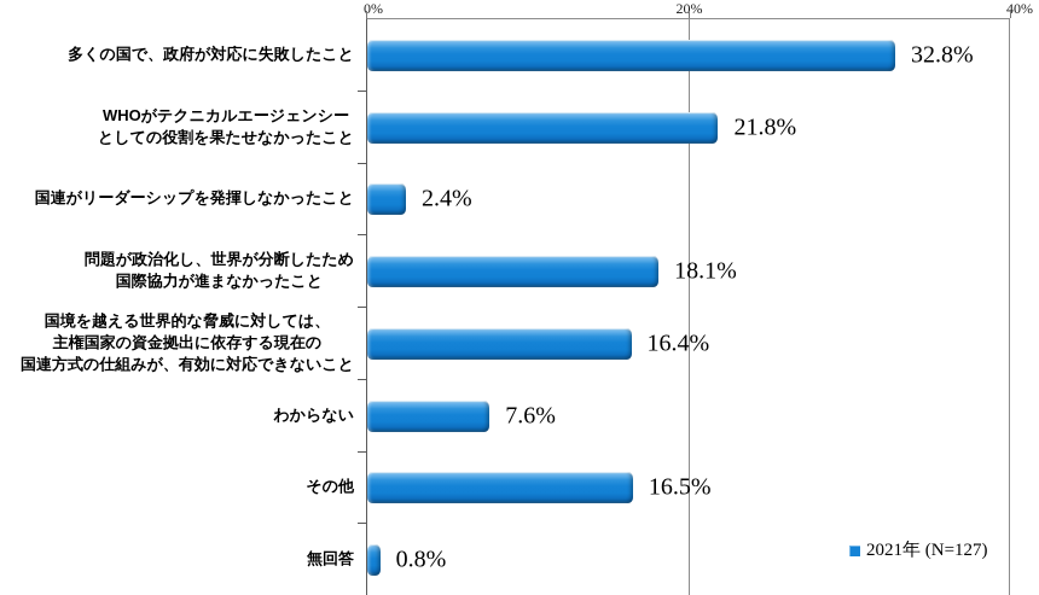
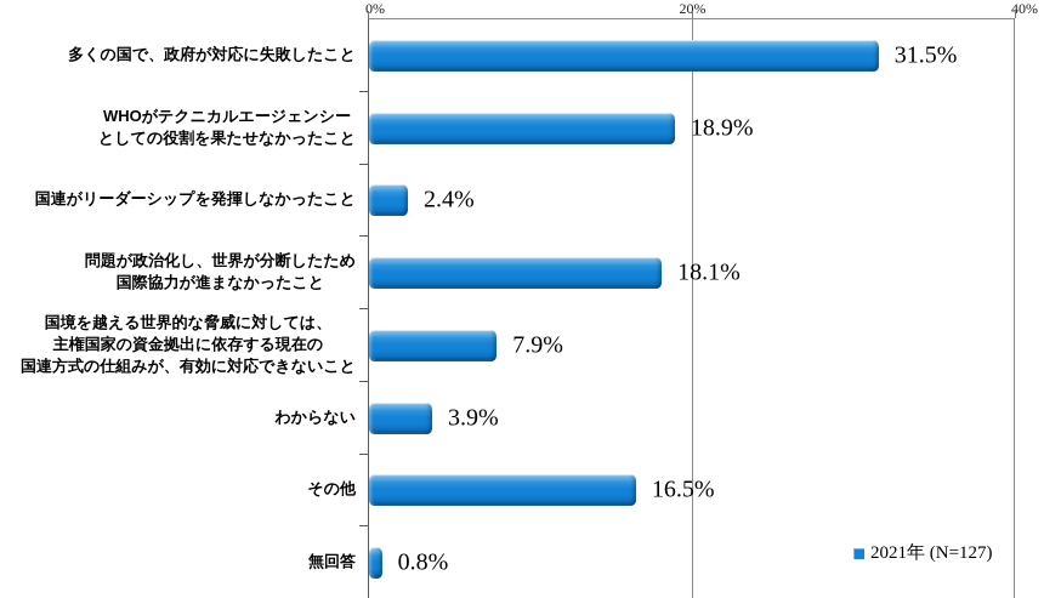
多くの国で、政府が対応に失敗したこと: 32.8% -> 31.5%
WHOがテクニカルエージェンシーとしての役割を果たせなかったこと: 21.8% -> 18.9%
国境を越える世界的な脅威に対しては、主権国家の資金拠出に依存する現在の国連方式の仕組みが、有効に対応できないこと: 16.4% -> 7.9%
わからない: 7.6% -> 3.9%
